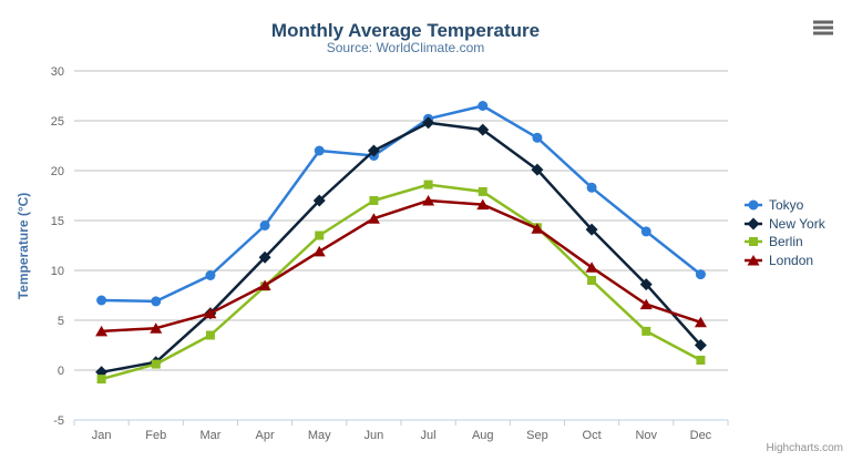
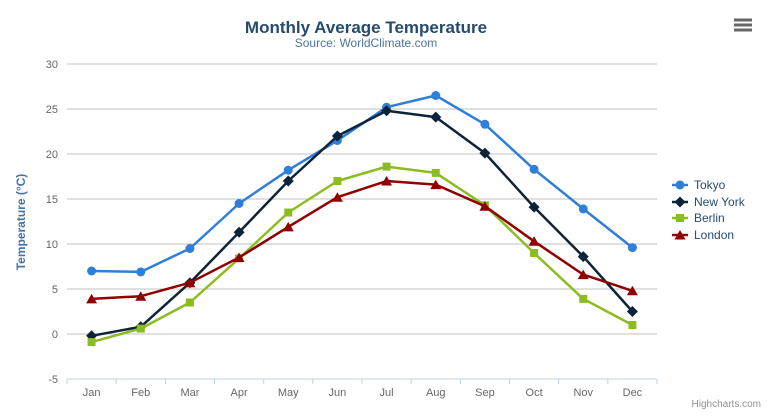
Tokyo/May: 22 -> 18
